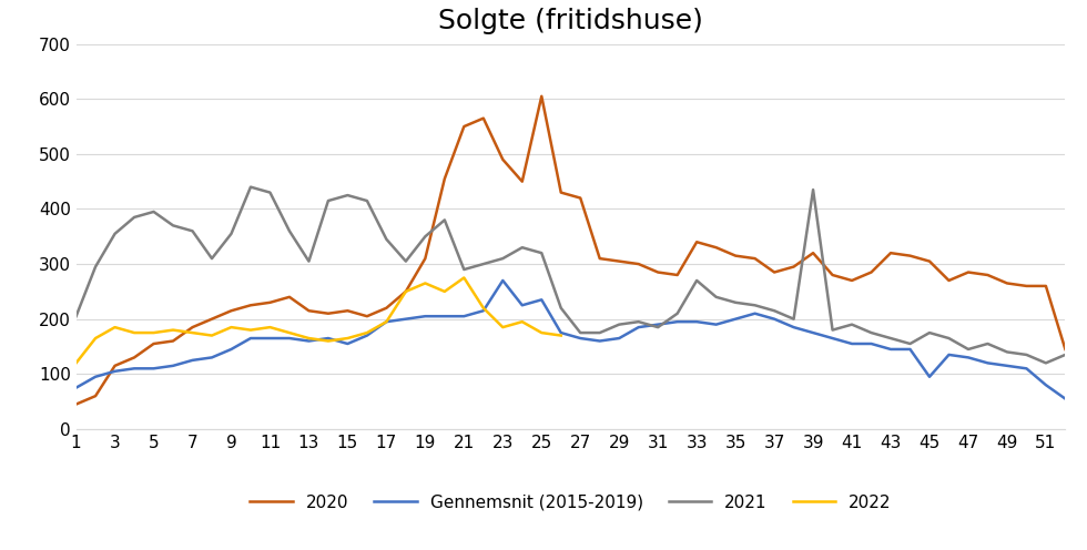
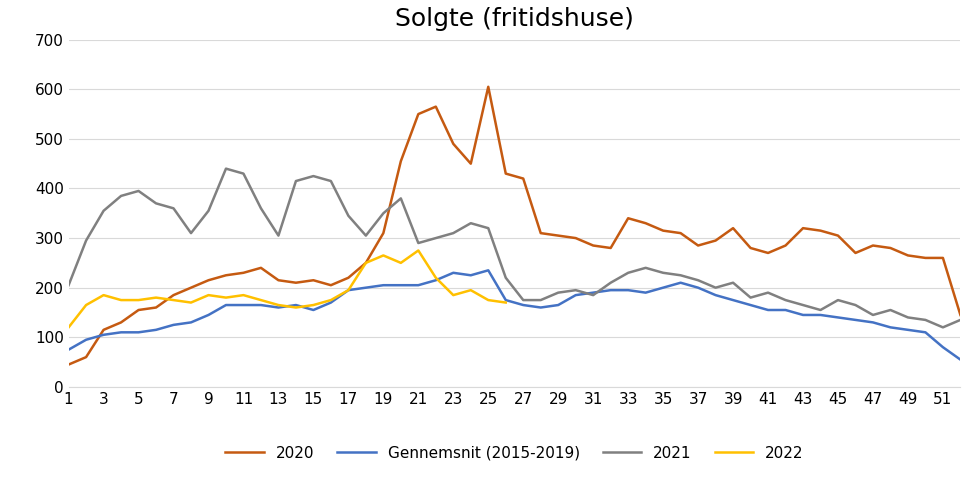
Gennemsnit (2015-2019)/23: 270 -> 230
2021/33: 270 -> 230
2021/39: 435 -> 210
Gennemsnit (2015-2019)/45: 95 -> 140
